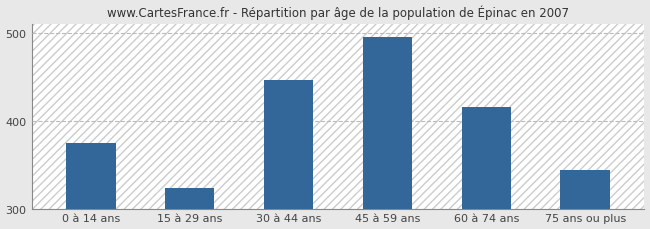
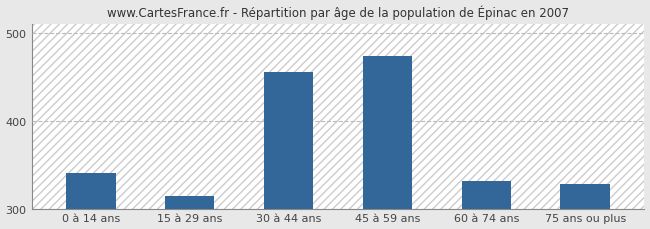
0 à 14 ans: 375 -> 340
15 à 29 ans: 323 -> 314
30 à 44 ans: 447 -> 456
45 à 59 ans: 496 -> 474
60 à 74 ans: 416 -> 332
75 ans ou plus: 344 -> 328
